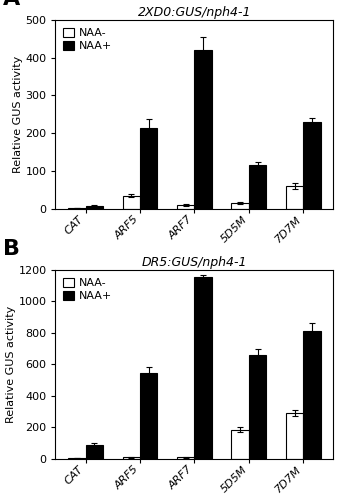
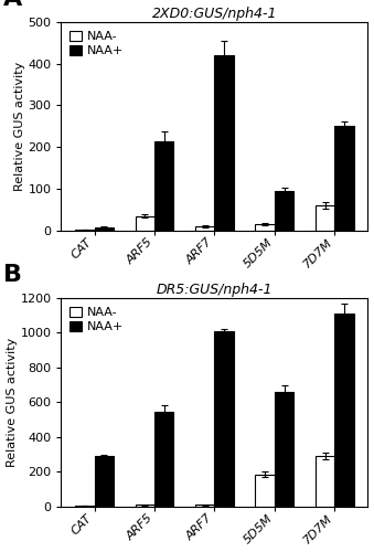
2XD0:GUS/nph4-1/NAA+/5D5M: 115 -> 95
2XD0:GUS/nph4-1/NAA+/7D7M: 230 -> 250
DR5:GUS/nph4-1/NAA+/CAT: 90 -> 290
DR5:GUS/nph4-1/NAA+/ARF7: 1160 -> 1010
DR5:GUS/nph4-1/NAA+/7D7M: 810 -> 1110
